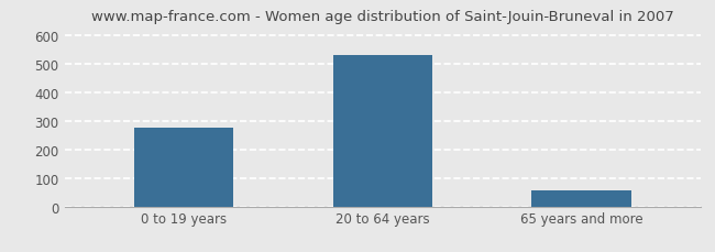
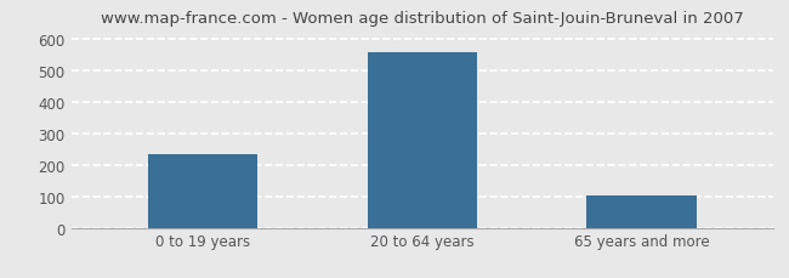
0 to 19 years: 275 -> 232
20 to 64 years: 530 -> 557
65 years and more: 55 -> 101
